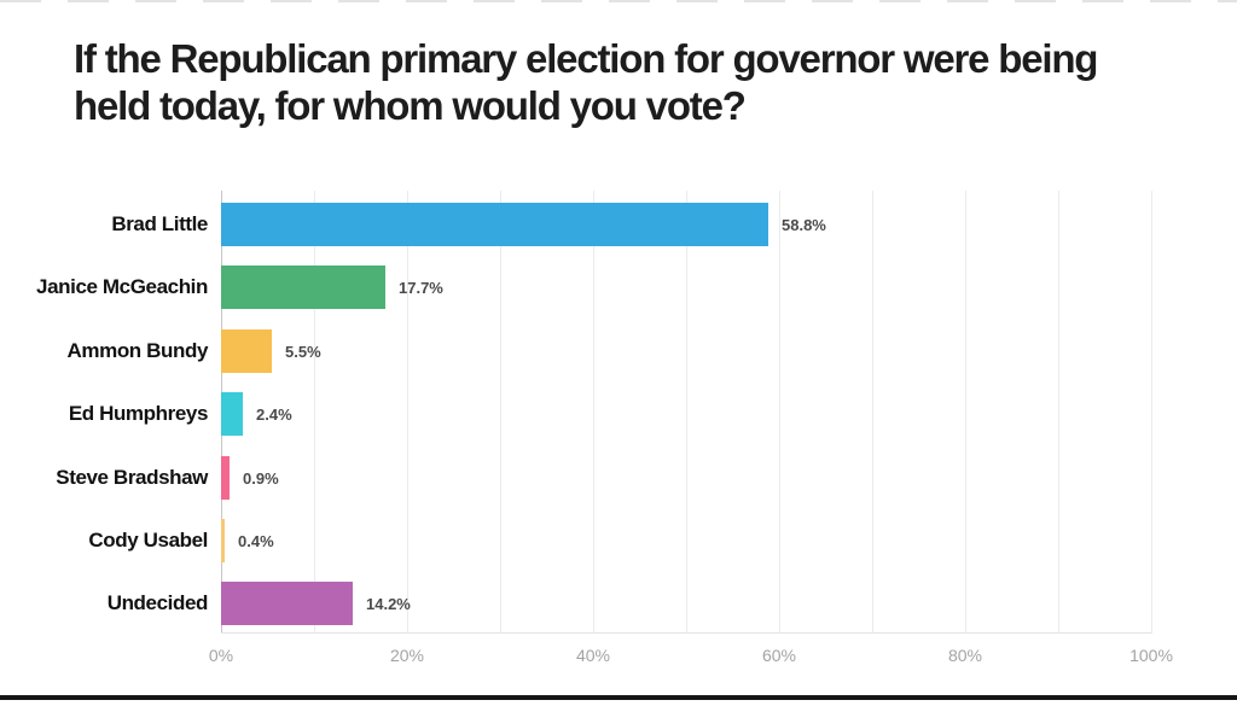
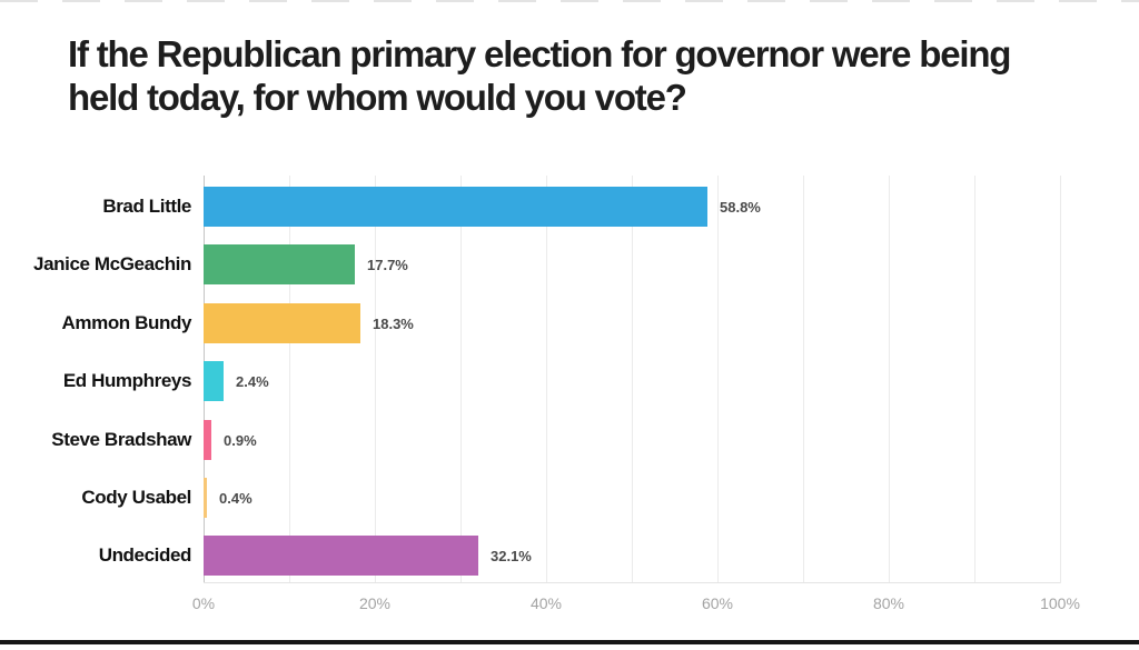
Ammon Bundy: 5.5% -> 18.3%
Undecided: 14.2% -> 32.1%
